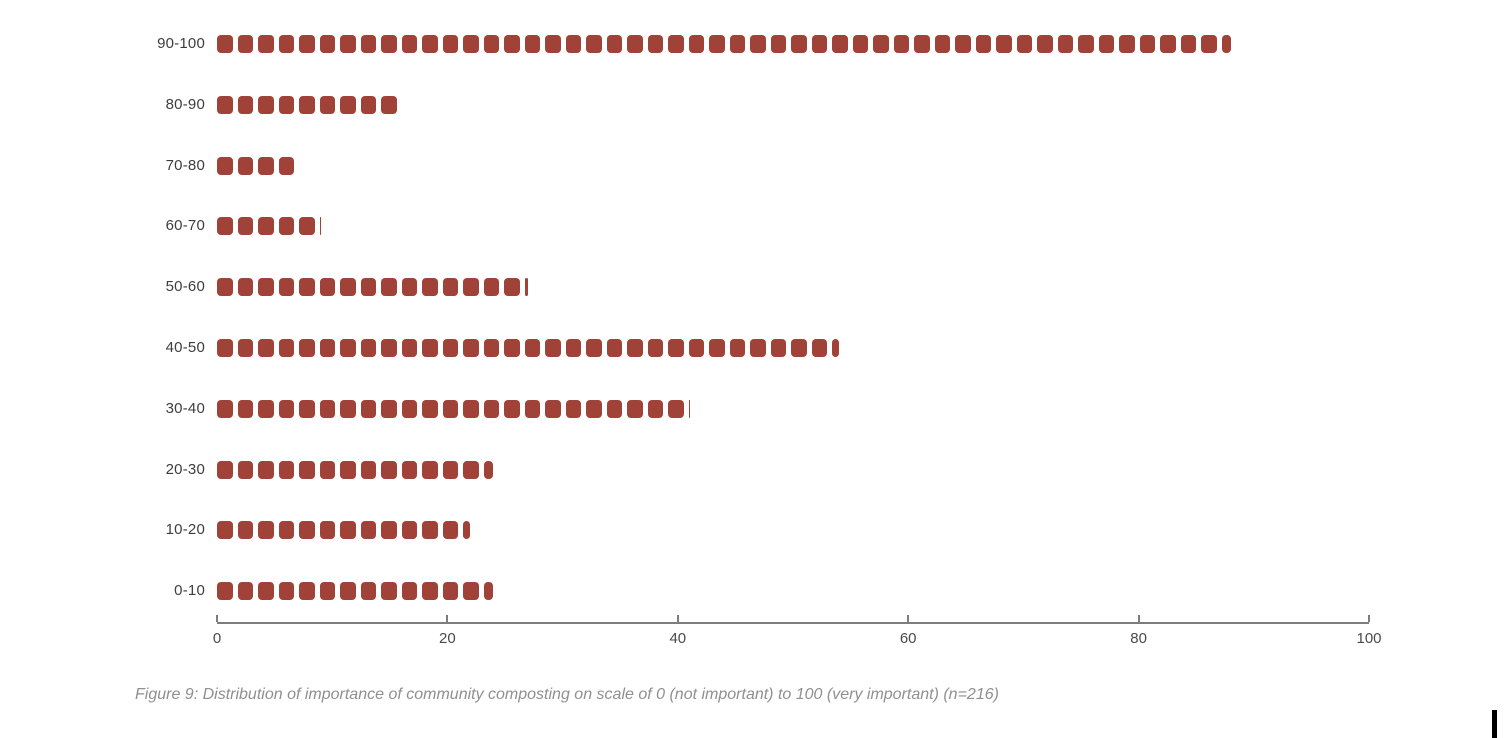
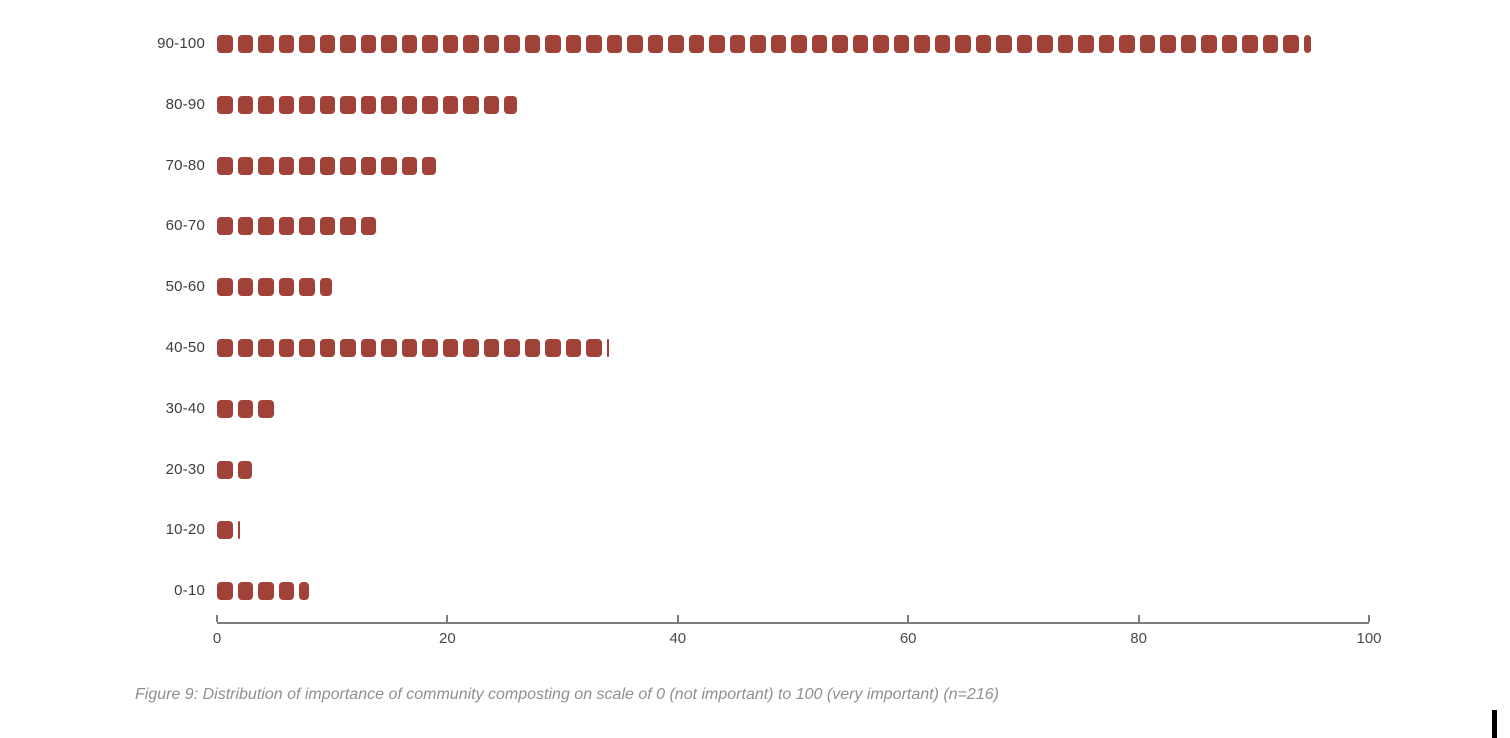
90-100: 88 -> 95
80-90: 16 -> 26
70-80: 7 -> 19
60-70: 9 -> 14
50-60: 27 -> 10
40-50: 54 -> 34
30-40: 41 -> 5
20-30: 24 -> 3
10-20: 22 -> 2
0-10: 24 -> 8
